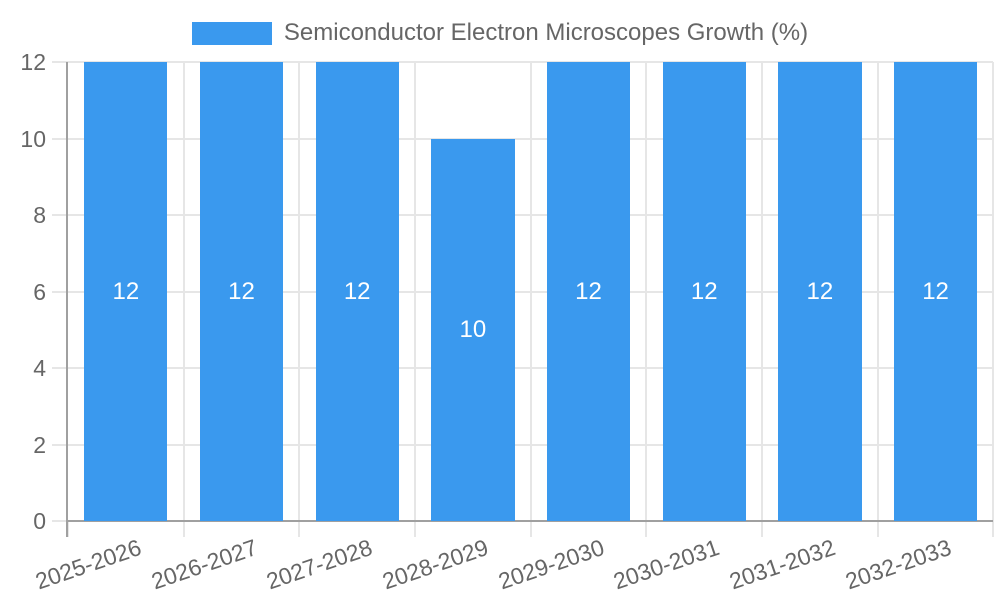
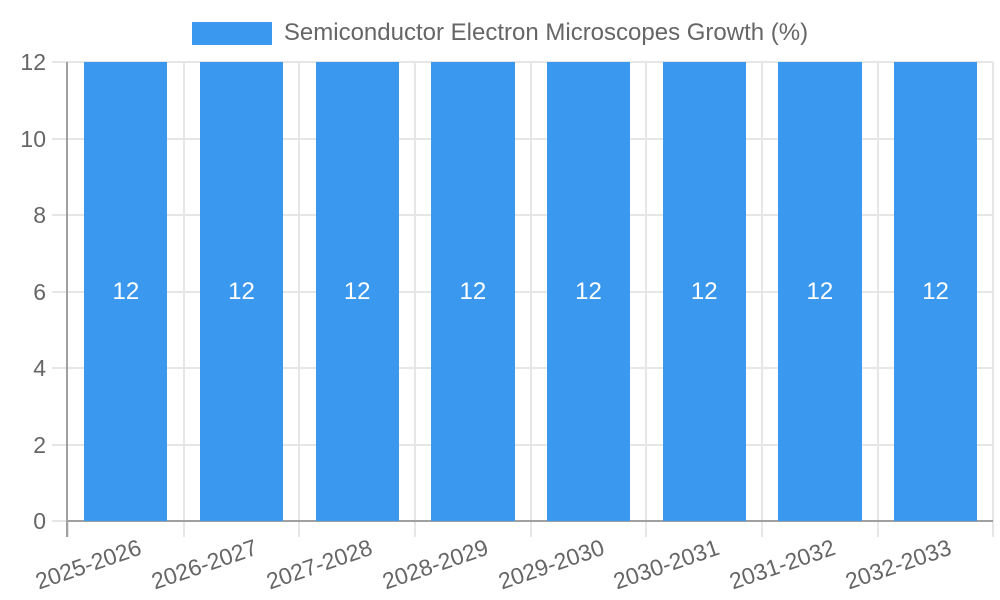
2028-2029: 10 -> 12
